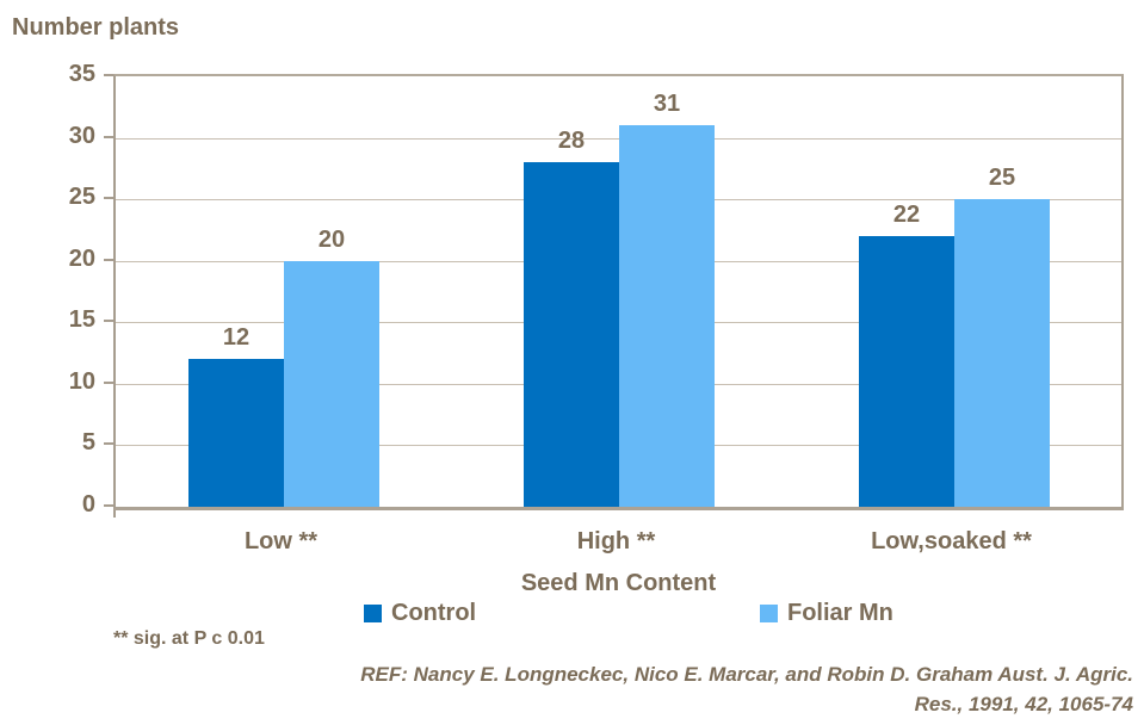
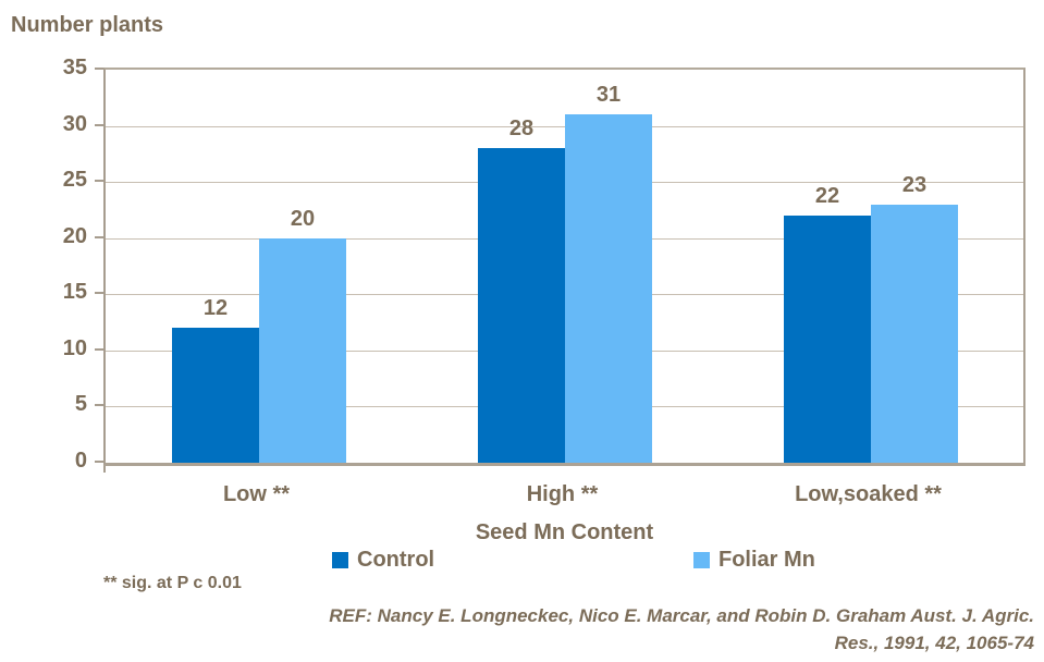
Foliar Mn/Low,soaked **: 25 -> 23
